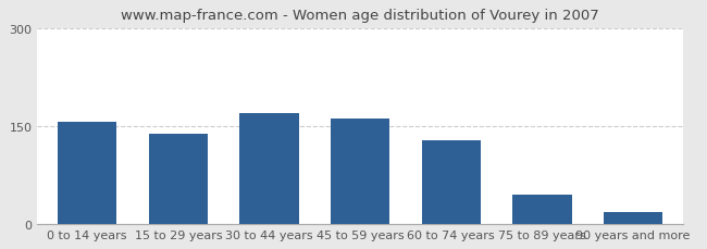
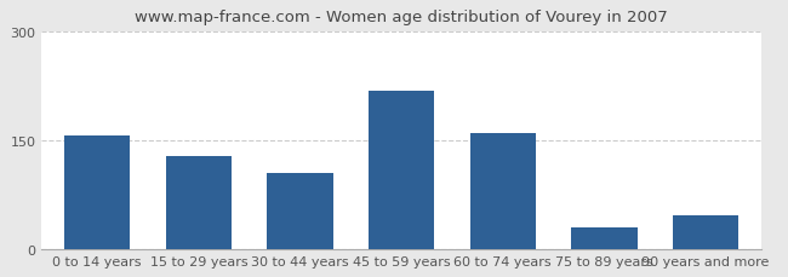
15 to 29 years: 138 -> 128
30 to 44 years: 170 -> 104
45 to 59 years: 162 -> 218
60 to 74 years: 128 -> 160
75 to 89 years: 45 -> 30
90 years and more: 18 -> 46
